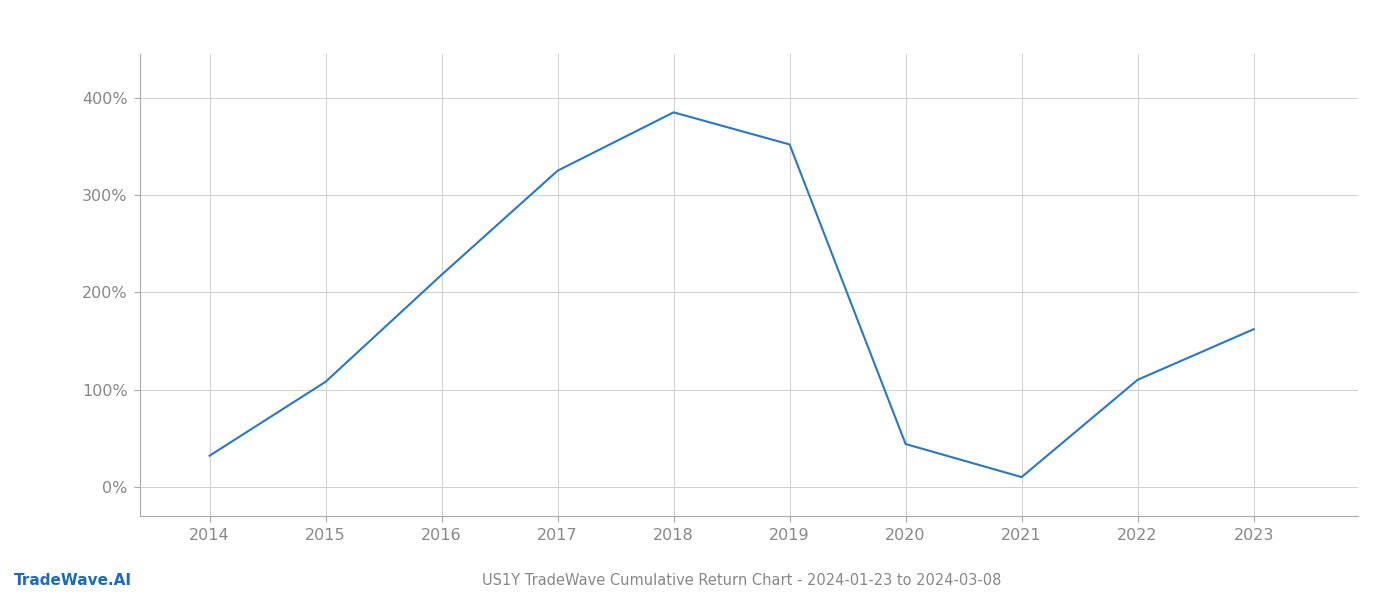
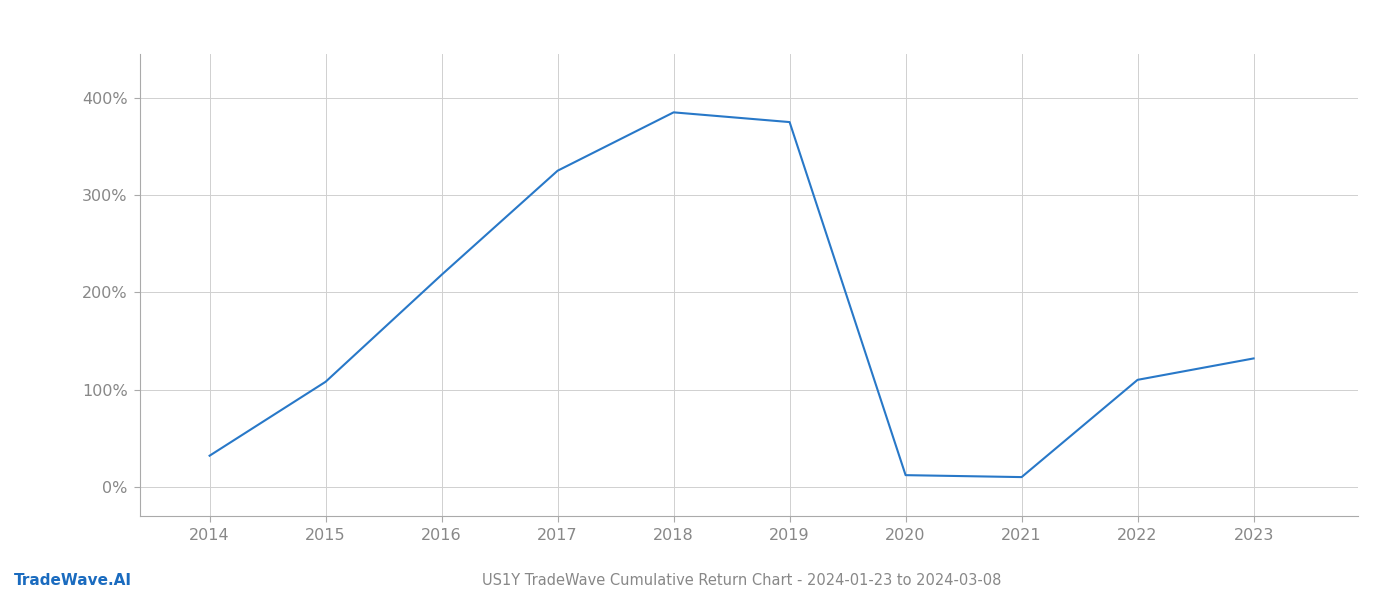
2019: 352% -> 375%
2020: 44% -> 12%
2023: 162% -> 132%
